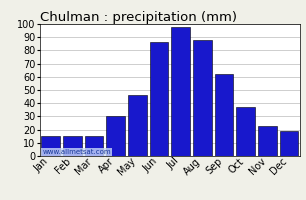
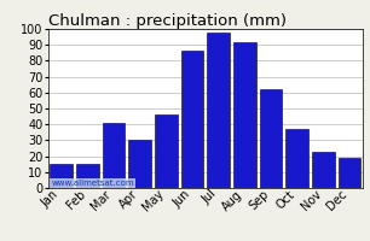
Mar: 15 -> 41
Aug: 88 -> 92
